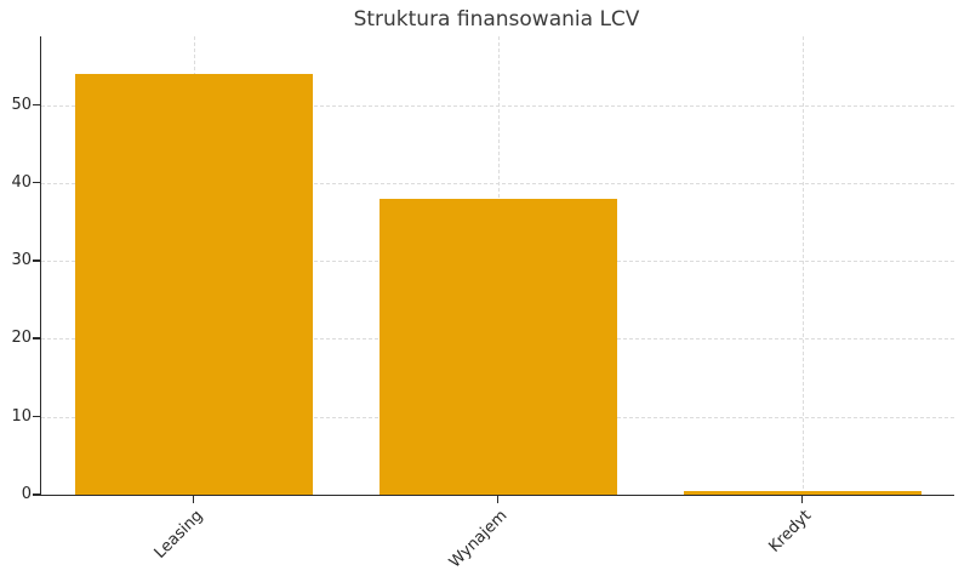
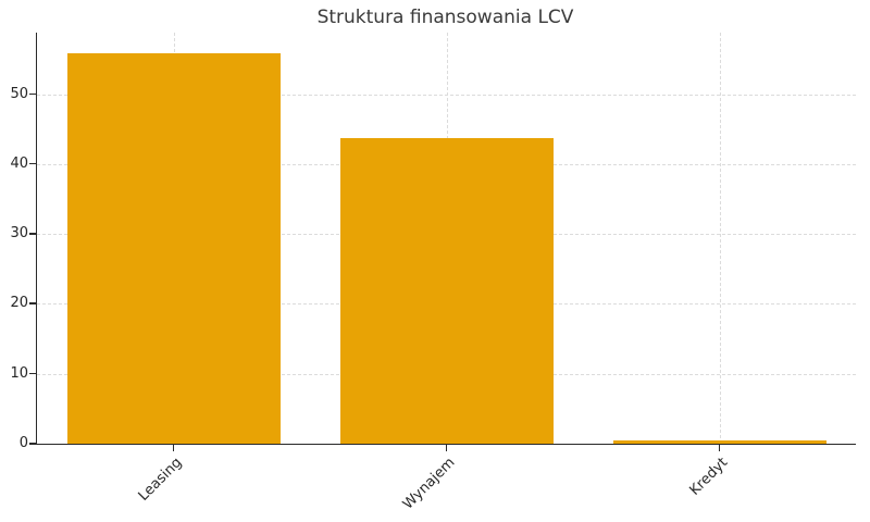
Leasing: 54 -> 56
Wynajem: 38 -> 44
